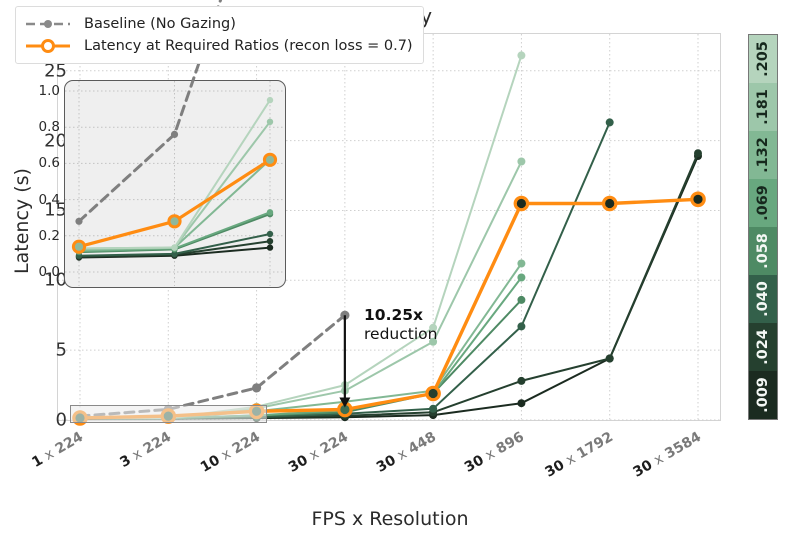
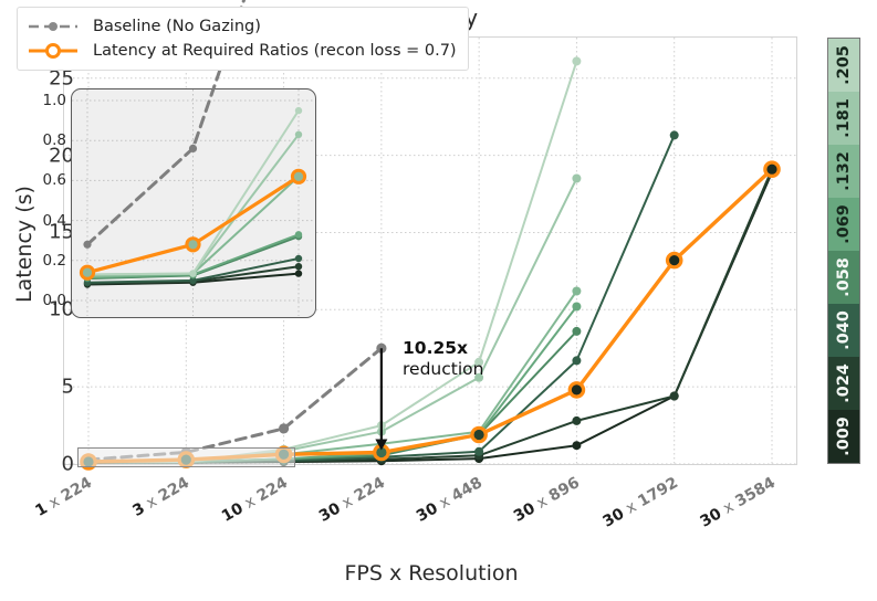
Latency at Required Ratios (recon loss = 0.7)/30 x 896: 15,5 -> 4,8
Latency at Required Ratios (recon loss = 0.7)/30 x 1792: 15,5 -> 13,2
Latency at Required Ratios (recon loss = 0.7)/30 x 3584: 15,8 -> 19,1
